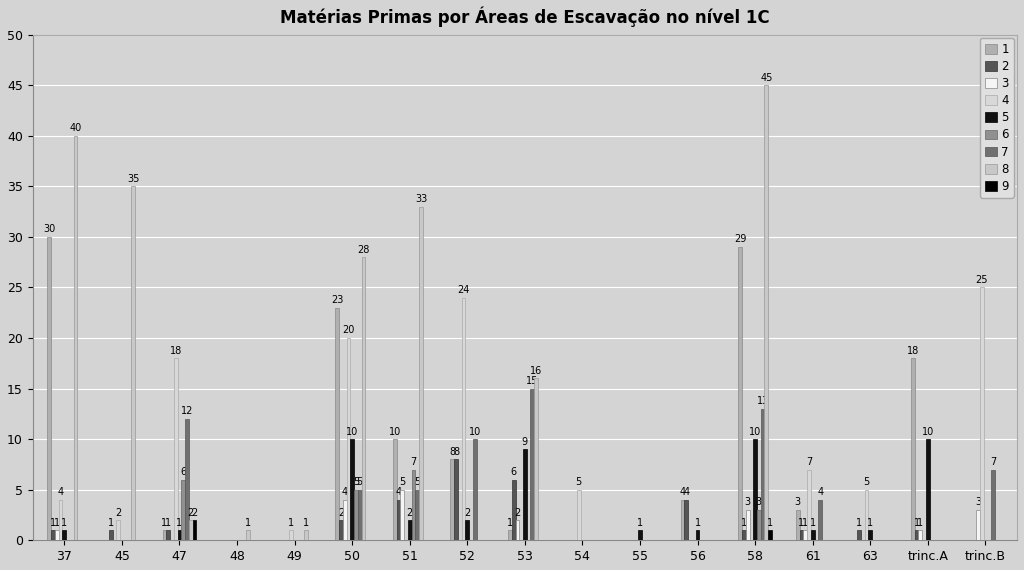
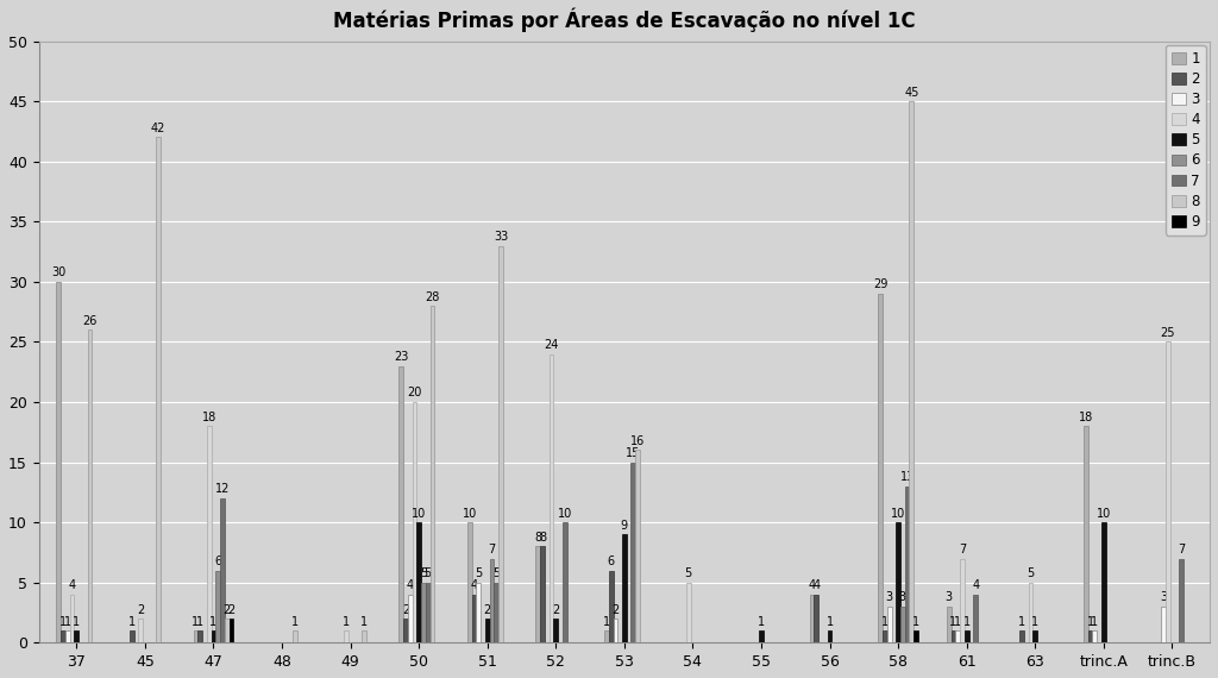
8/37: 40 -> 26
8/45: 35 -> 42
